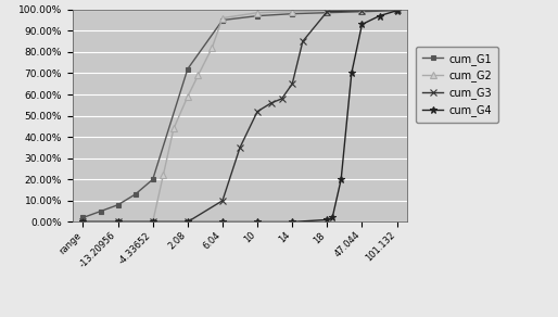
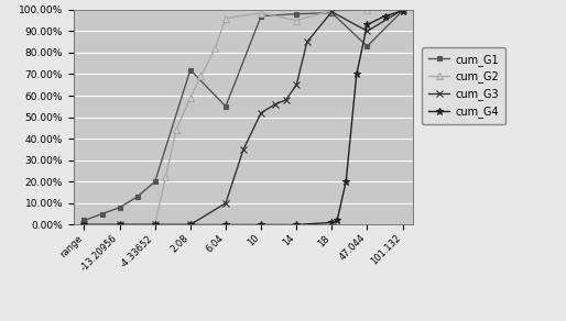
cum_G1/6.04: 95% -> 55%
cum_G2/14: 99% -> 95%
cum_G1/47.044: 99% -> 83%
cum_G3/47.044: 99% -> 90%
